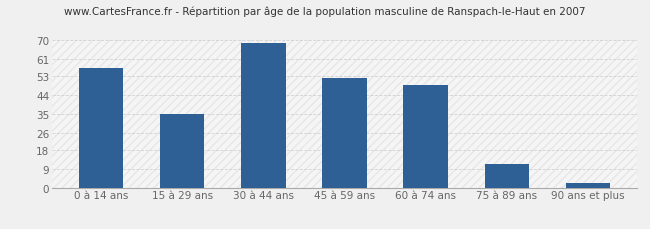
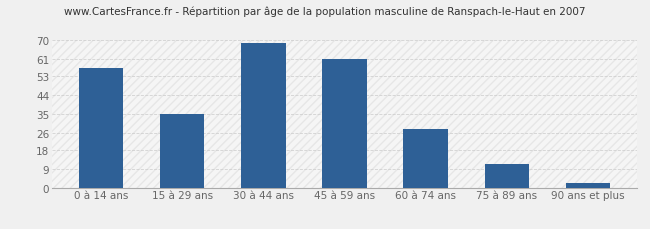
45 à 59 ans: 52 -> 61
60 à 74 ans: 49 -> 28
